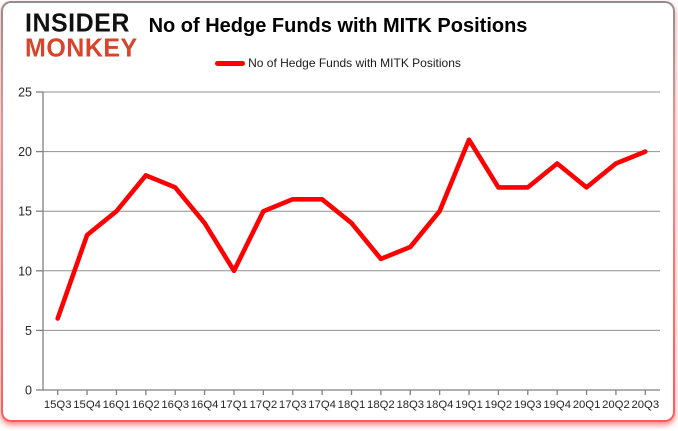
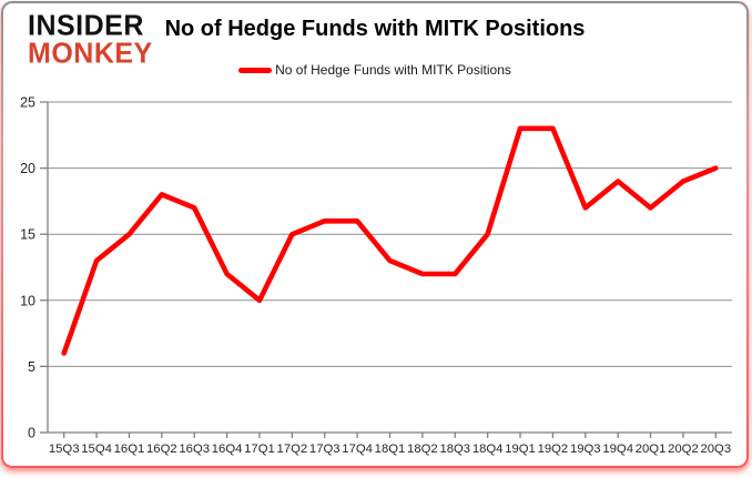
16Q4: 14 -> 12
18Q1: 14 -> 13
18Q2: 11 -> 12
19Q1: 21 -> 23
19Q2: 17 -> 23
